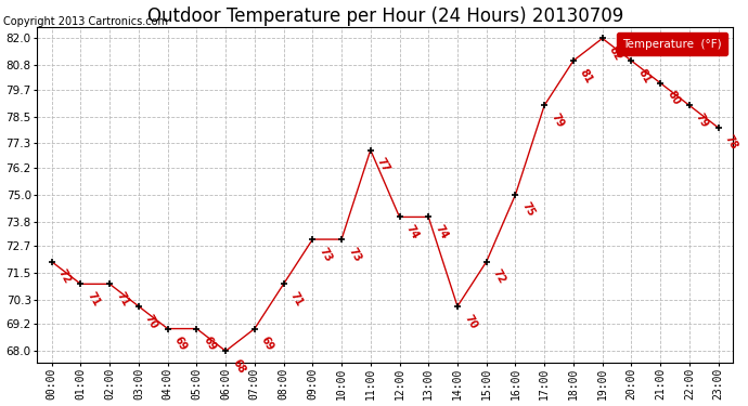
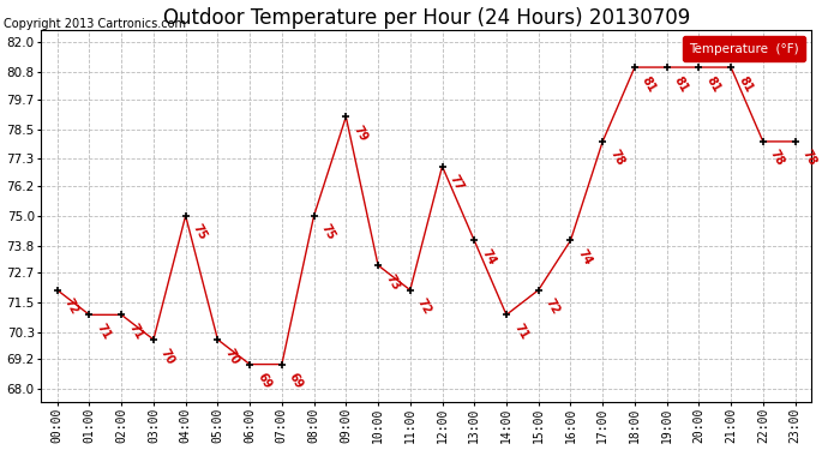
04:00: 69 -> 75
05:00: 69 -> 70
06:00: 68 -> 69
08:00: 71 -> 75
09:00: 73 -> 79
11:00: 77 -> 72
12:00: 74 -> 77
14:00: 70 -> 71
16:00: 75 -> 74
17:00: 79 -> 78
19:00: 82 -> 81
21:00: 80 -> 81
22:00: 79 -> 78
